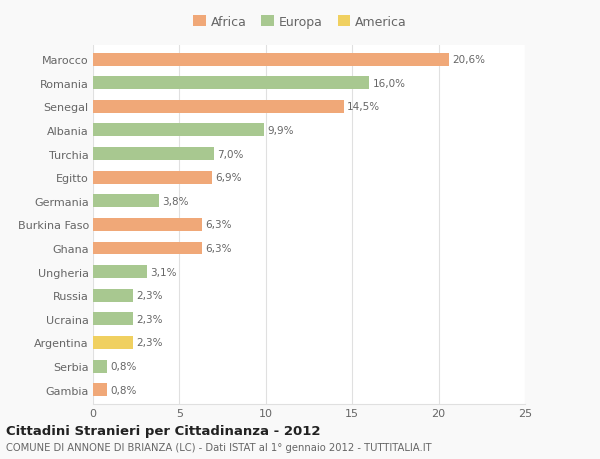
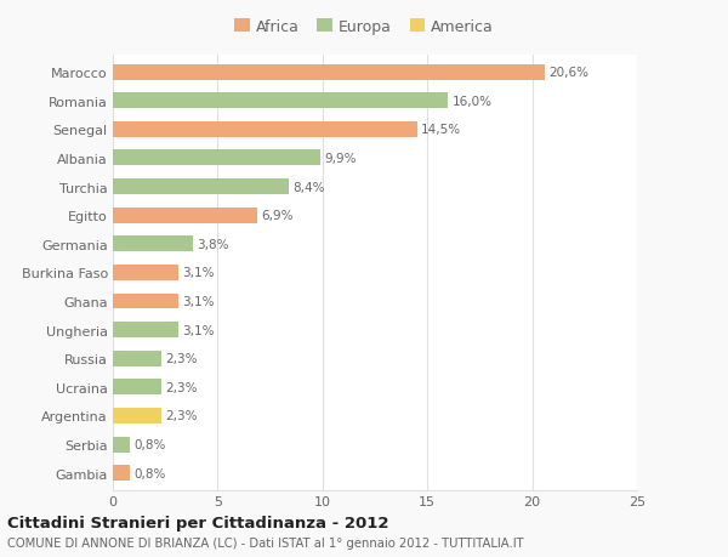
Turchia: 7,0% -> 8,4%
Burkina Faso: 6,3% -> 3,1%
Ghana: 6,3% -> 3,1%
